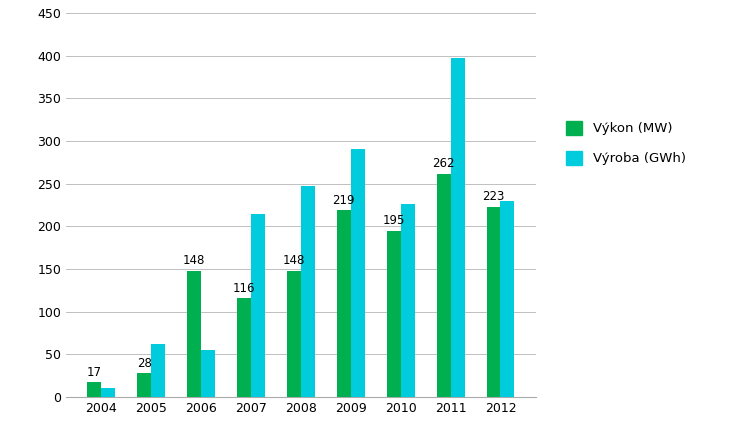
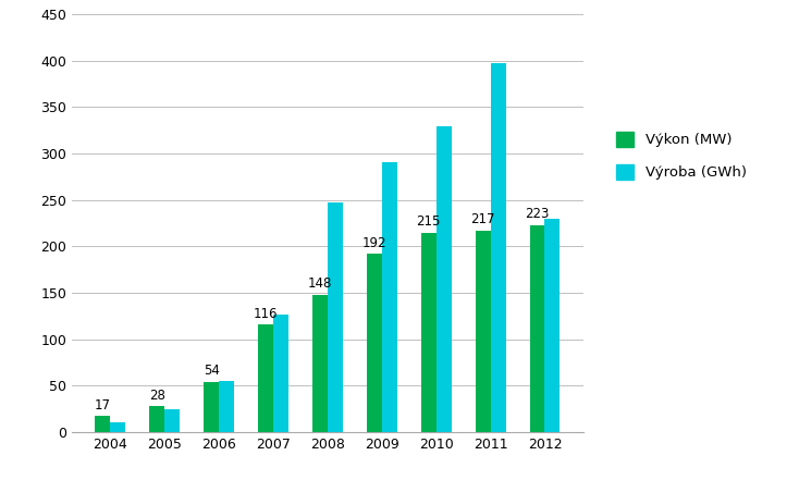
Výroba (GWh)/2005: 62 -> 25
Výkon (MW)/2006: 148 -> 54
Výroba (GWh)/2007: 214 -> 126
Výkon (MW)/2009: 219 -> 192
Výkon (MW)/2010: 195 -> 215
Výroba (GWh)/2010: 226 -> 330
Výkon (MW)/2011: 262 -> 217
